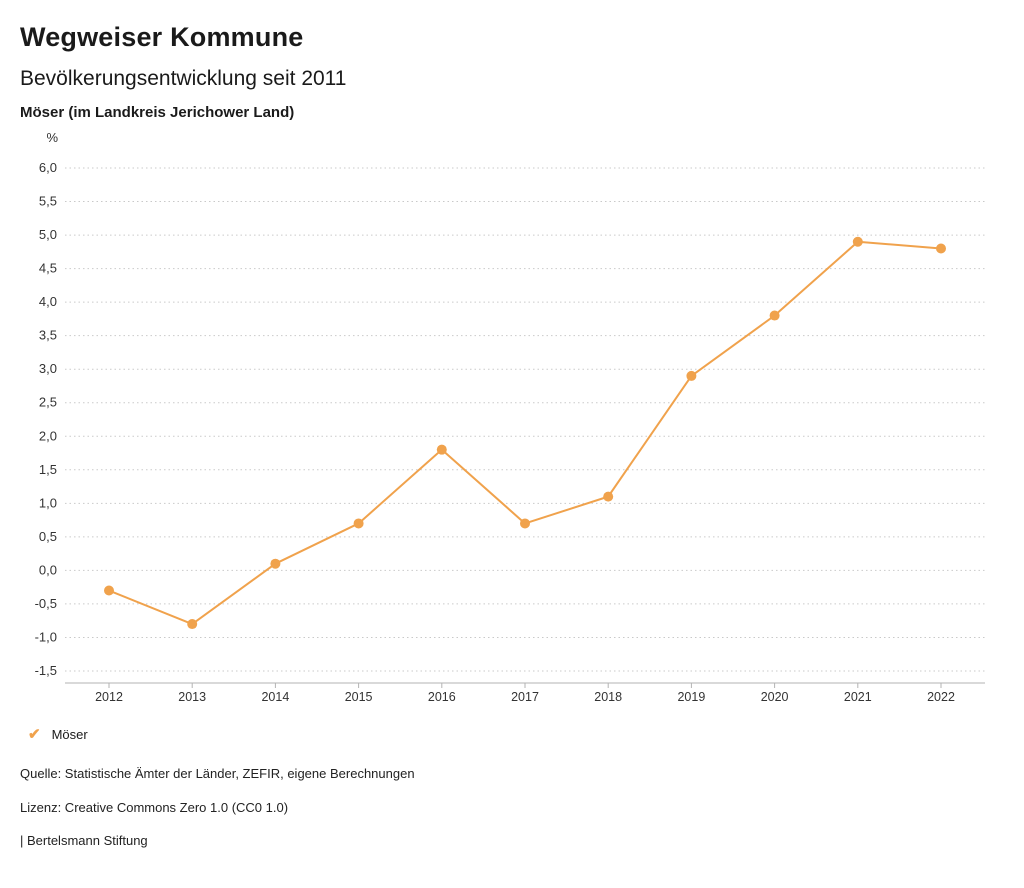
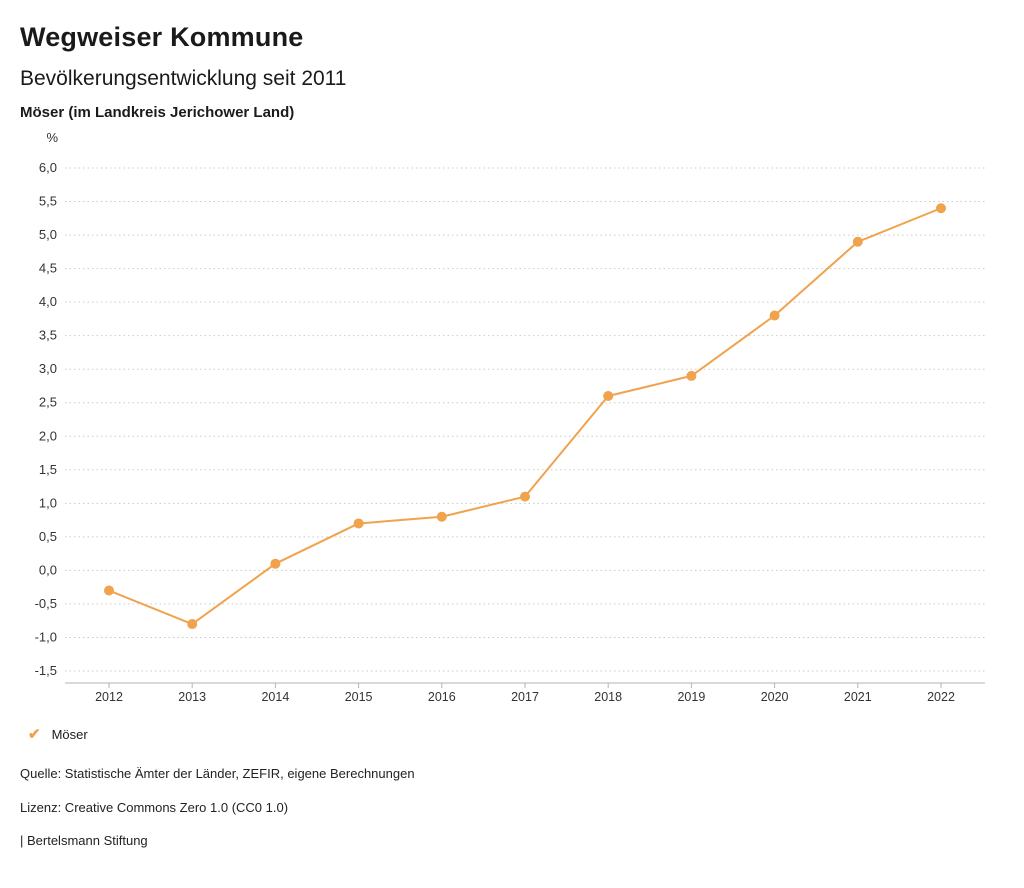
2016: 1,8 -> 0,8
2017: 0,7 -> 1,1
2018: 1,1 -> 2,6
2022: 4,8 -> 5,4
